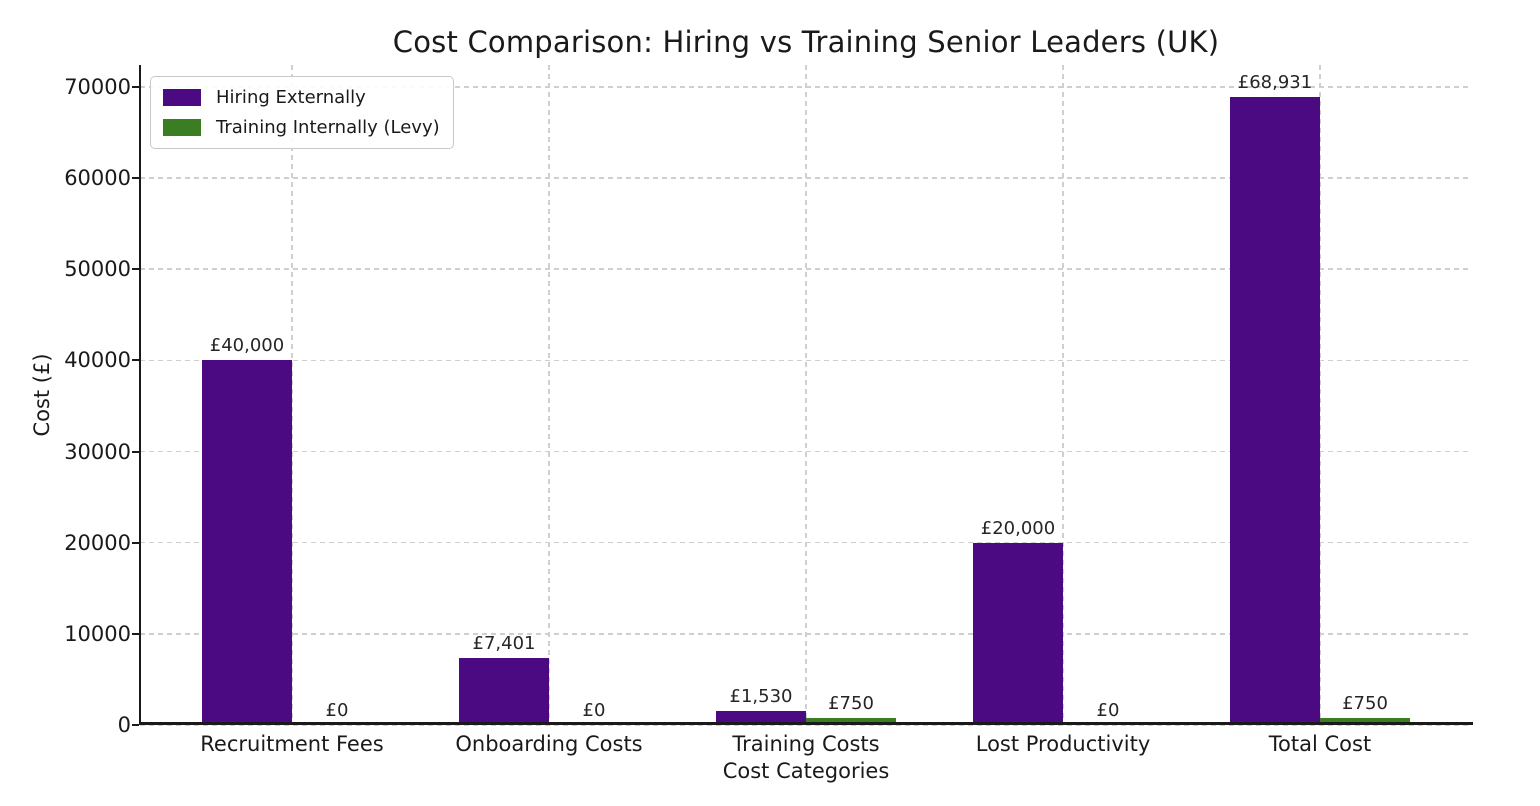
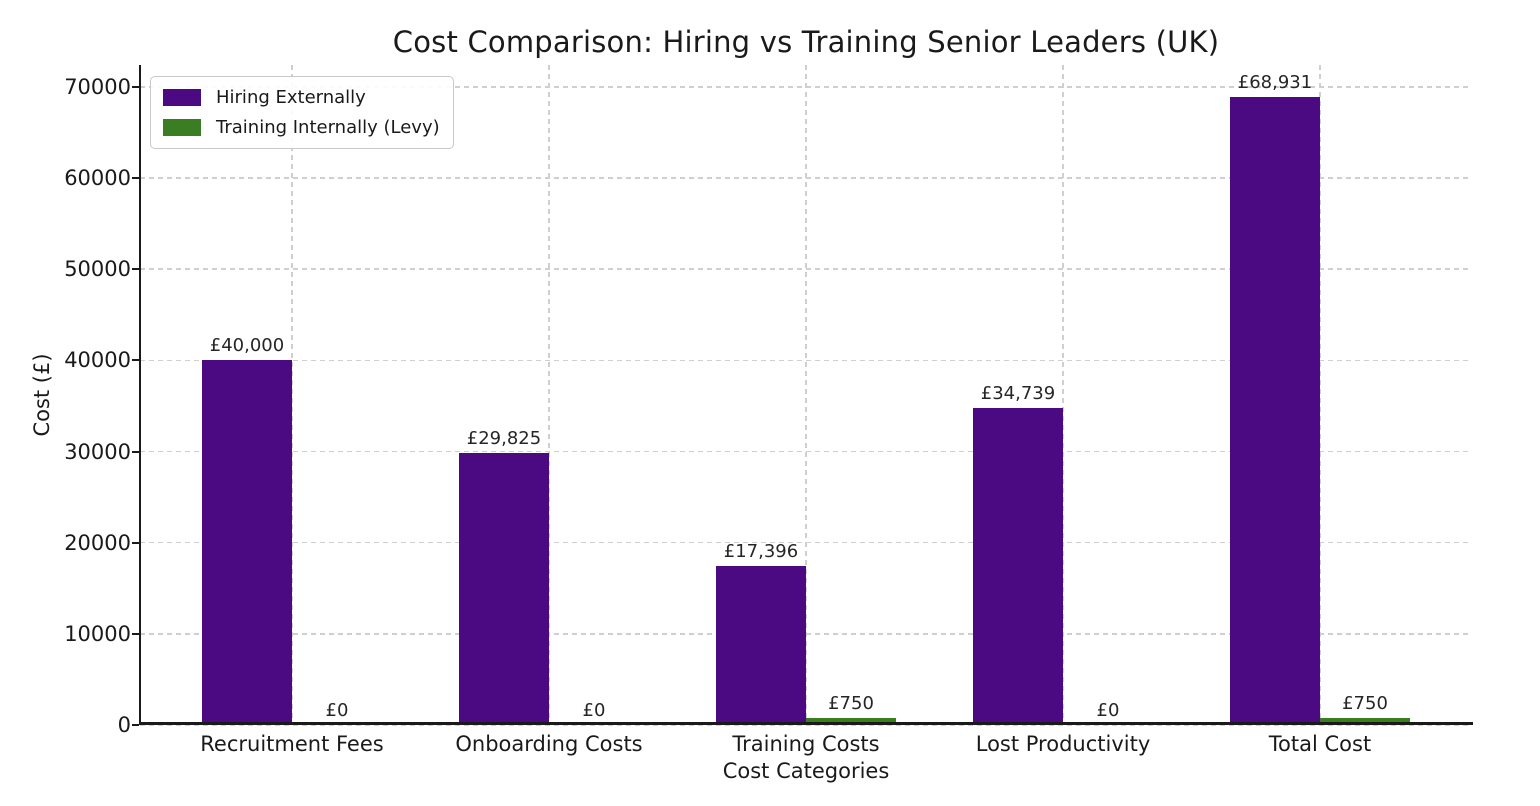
Hiring Externally/Onboarding Costs: £7,401 -> £29,825
Hiring Externally/Training Costs: £1,530 -> £17,396
Hiring Externally/Lost Productivity: £20,000 -> £34,739
